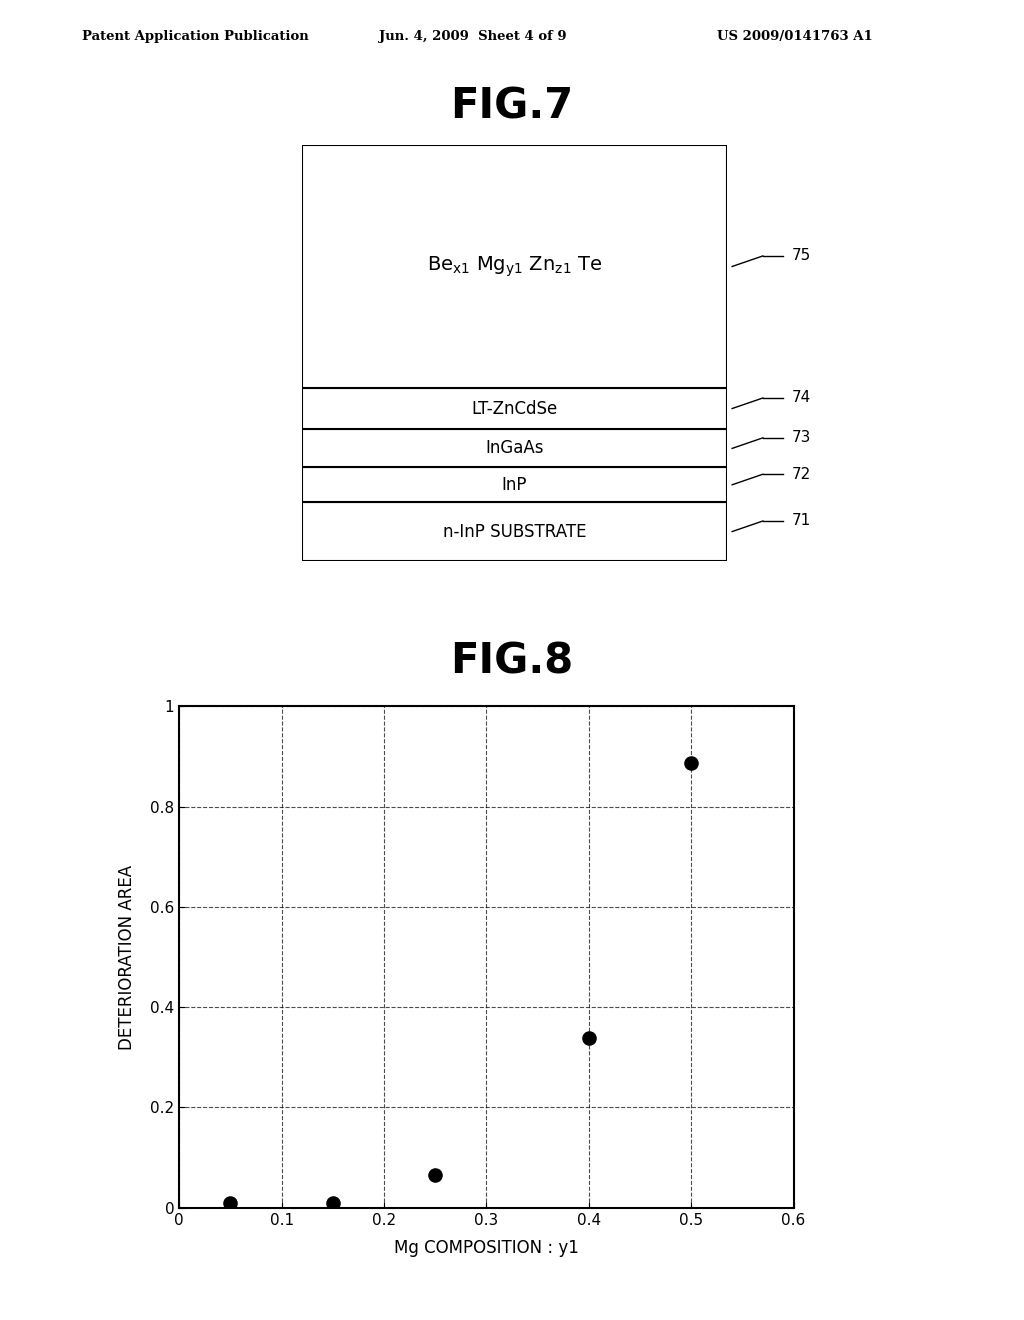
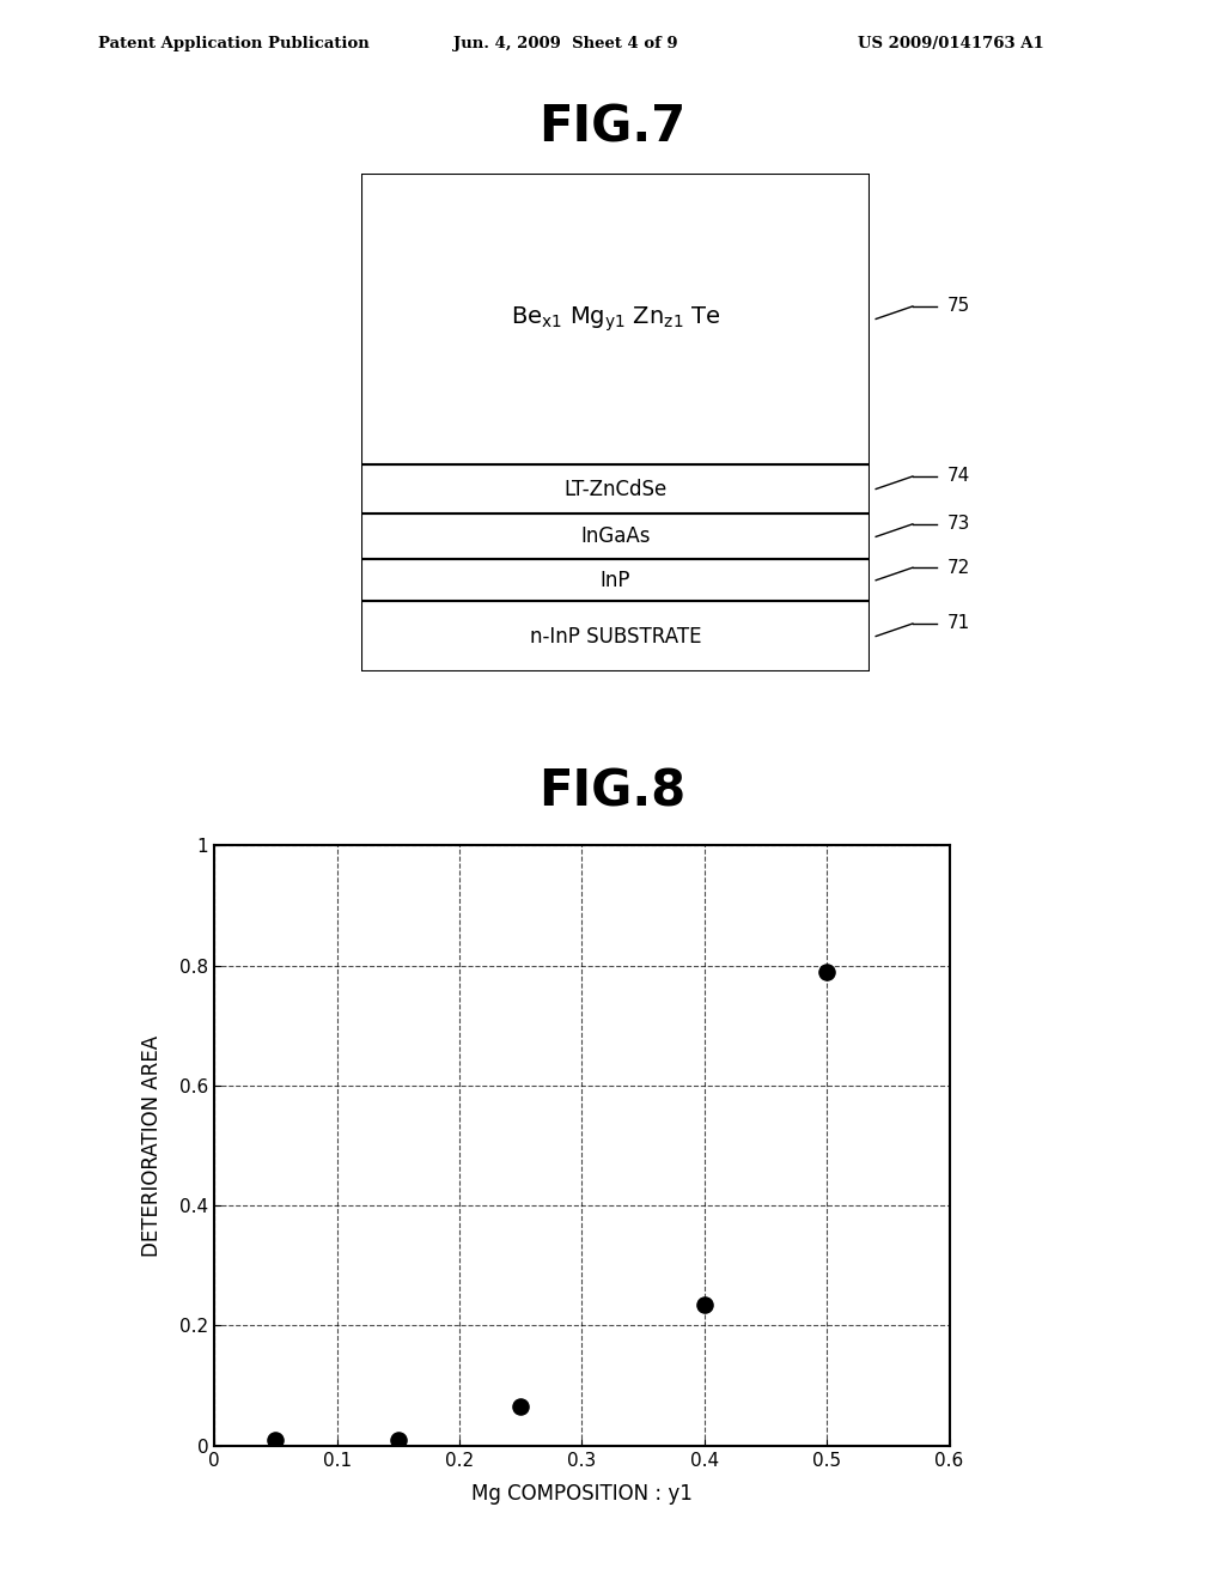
0.4: 0.338 -> 0.235
0.5: 0.886 -> 0.790
